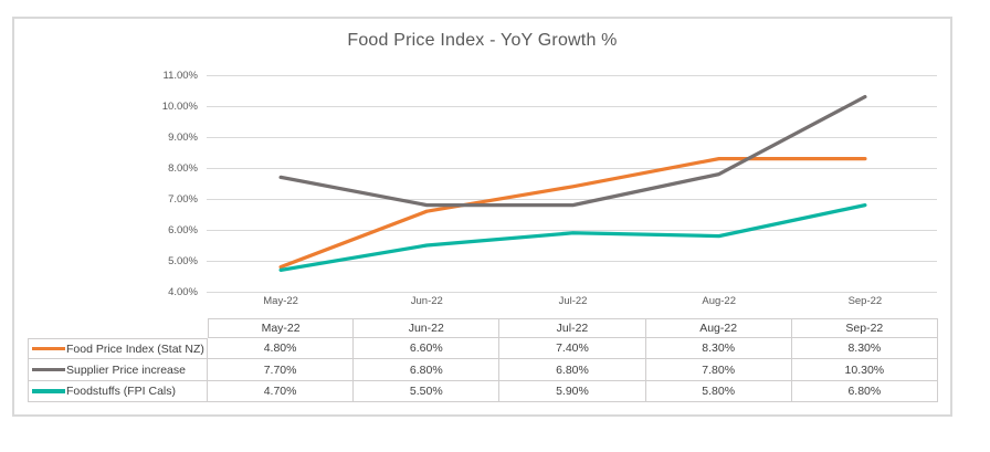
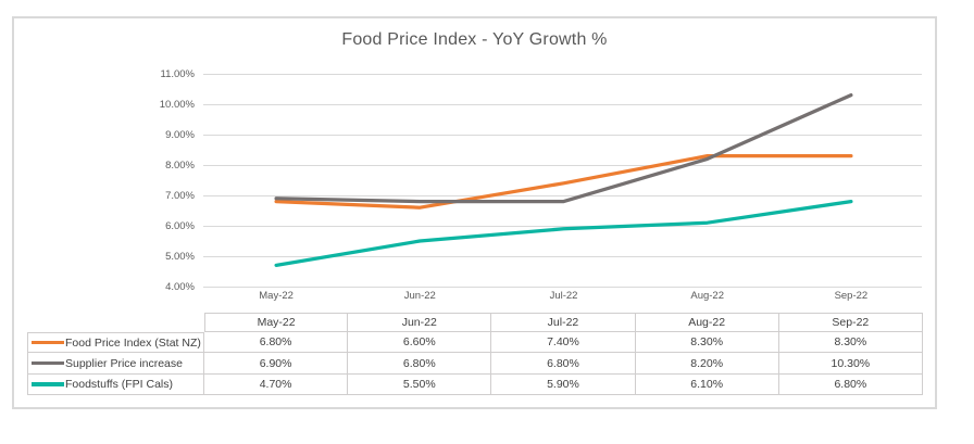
Food Price Index (Stat NZ)/May-22: 4.80% -> 6.80%
Supplier Price increase/May-22: 7.70% -> 6.90%
Supplier Price increase/Aug-22: 7.80% -> 8.20%
Foodstuffs (FPI Cals)/Aug-22: 5.80% -> 6.10%
